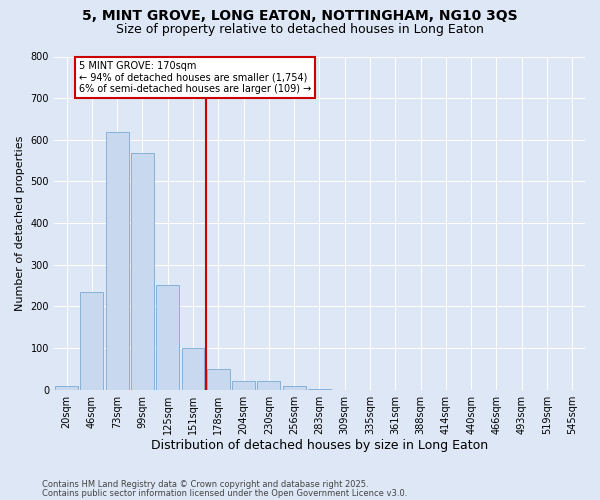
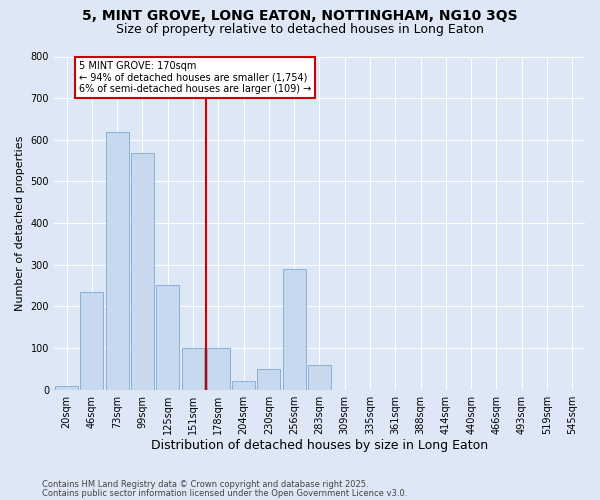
178sqm: 50 -> 100
230sqm: 22 -> 50
256sqm: 8 -> 290
283sqm: 2 -> 60
